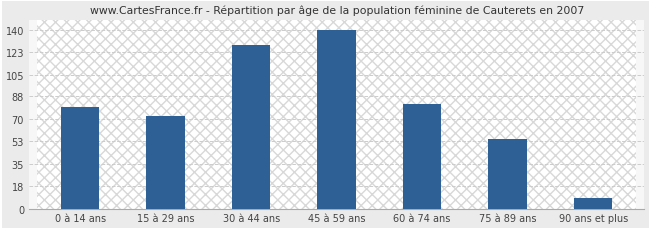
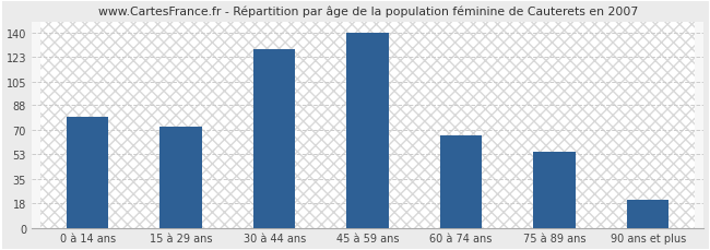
60 à 74 ans: 82 -> 66
90 ans et plus: 8 -> 20
